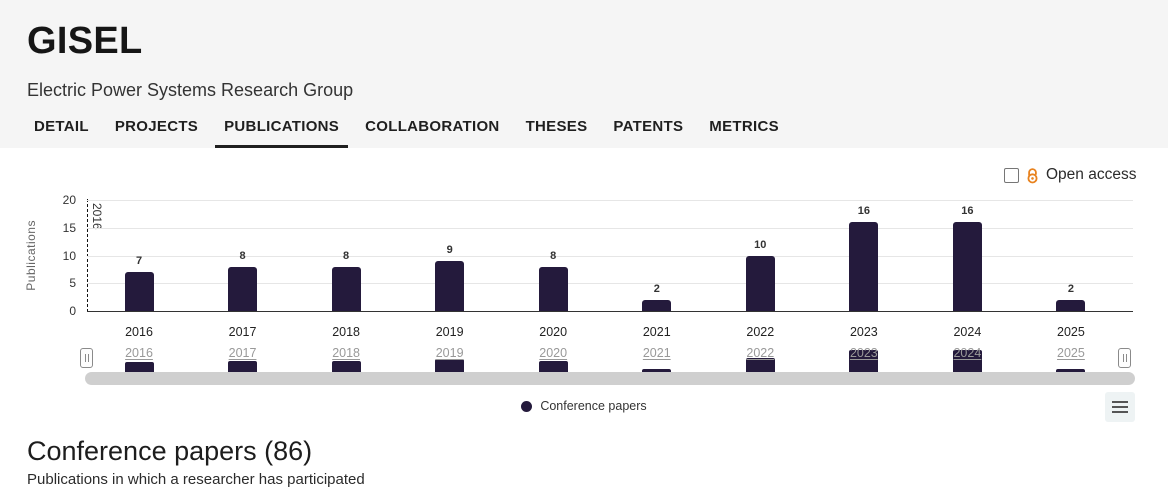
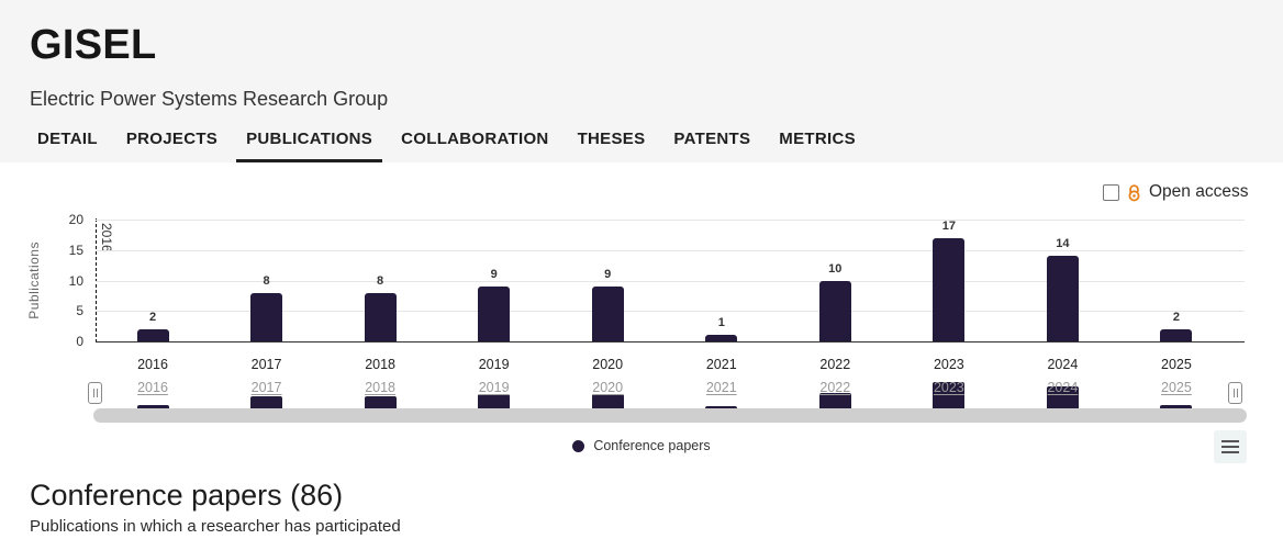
2016: 7 -> 2
2020: 8 -> 9
2021: 2 -> 1
2023: 16 -> 17
2024: 16 -> 14
